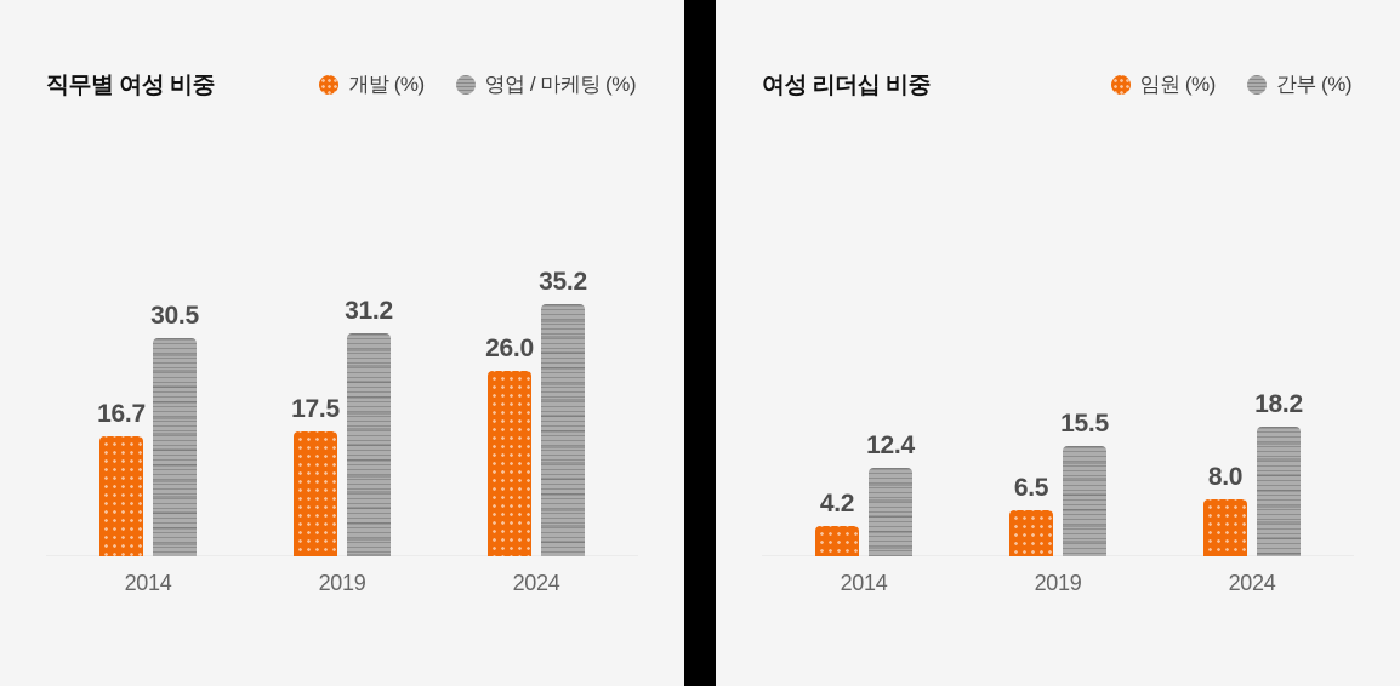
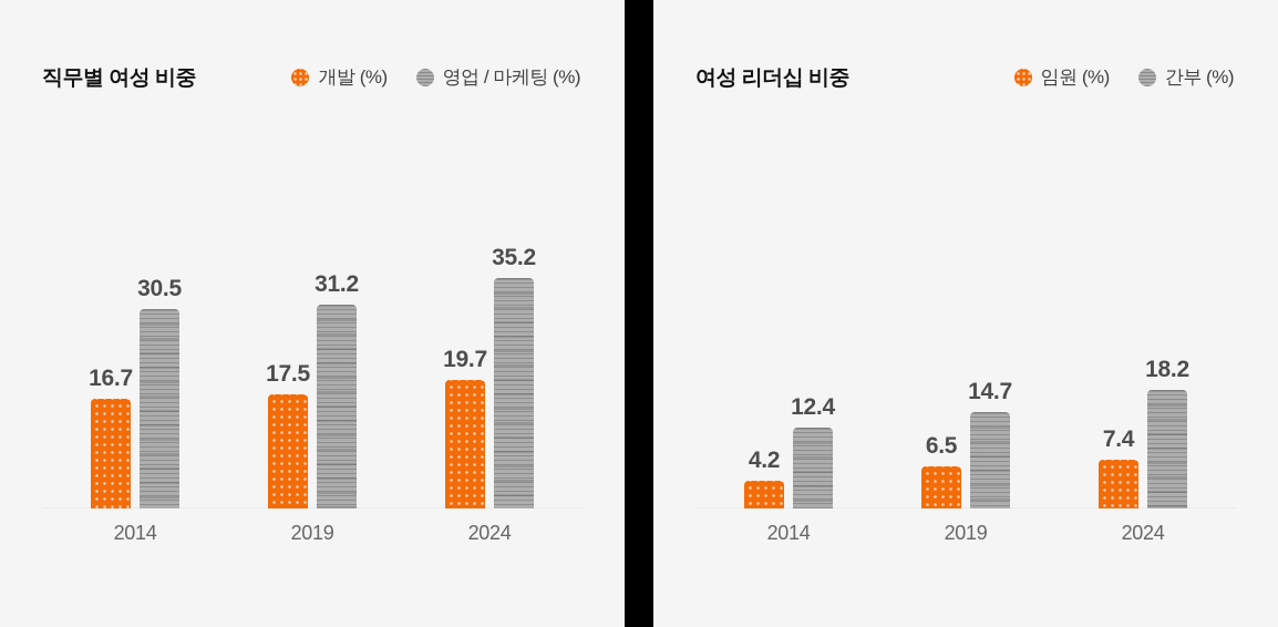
직무별 여성 비중/개발 (%)/2024: 26.0 -> 19.7
여성 리더십 비중/간부 (%)/2019: 15.5 -> 14.7
여성 리더십 비중/임원 (%)/2024: 8.0 -> 7.4
